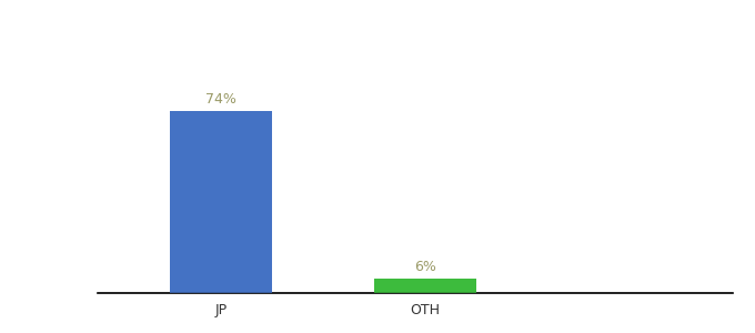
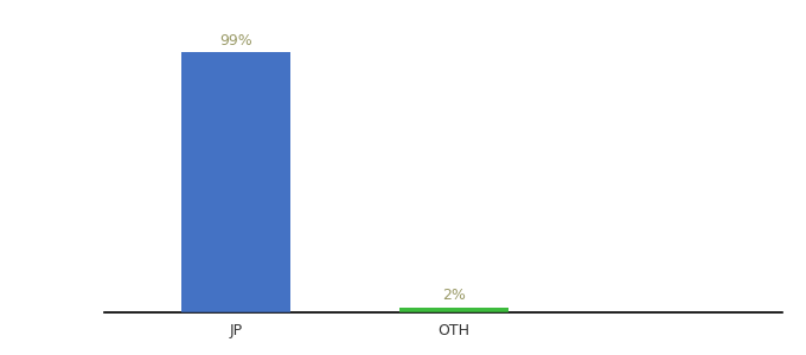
JP: 74% -> 99%
OTH: 6% -> 2%
